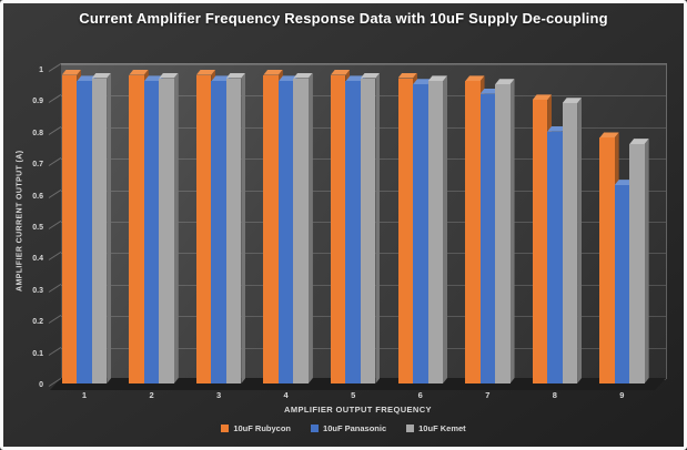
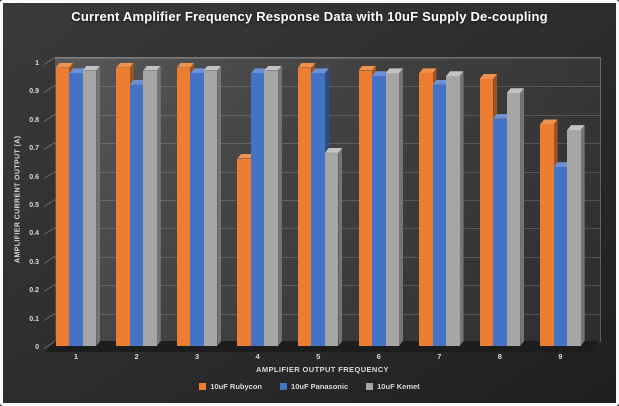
10uF Panasonic/2: 0.96 -> 0.92
10uF Rubycon/4: 0.98 -> 0.66
10uF Kemet/5: 0.97 -> 0.68
10uF Rubycon/8: 0.90 -> 0.94
